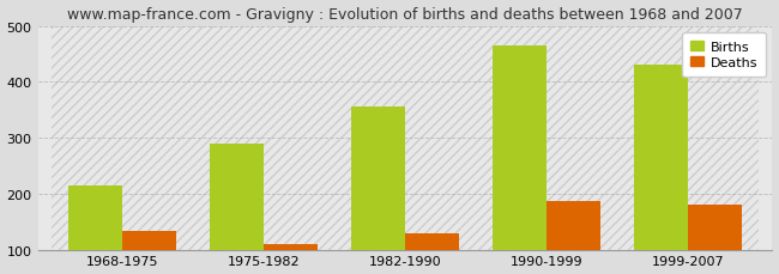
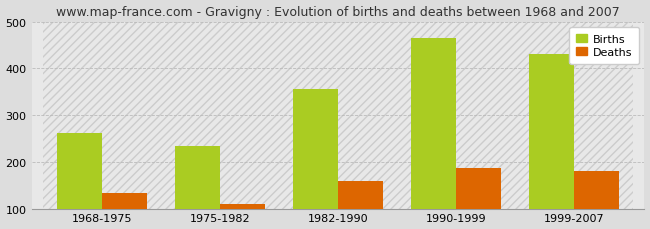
Births/1968-1975: 215 -> 262
Births/1975-1982: 290 -> 234
Deaths/1982-1990: 130 -> 160
